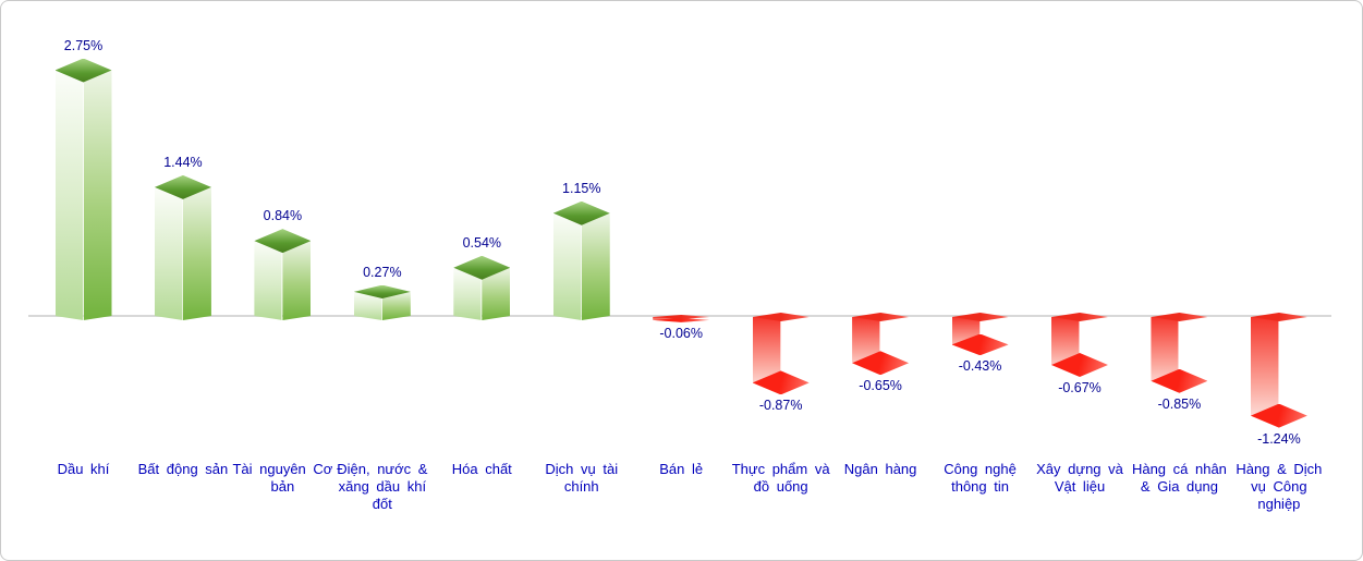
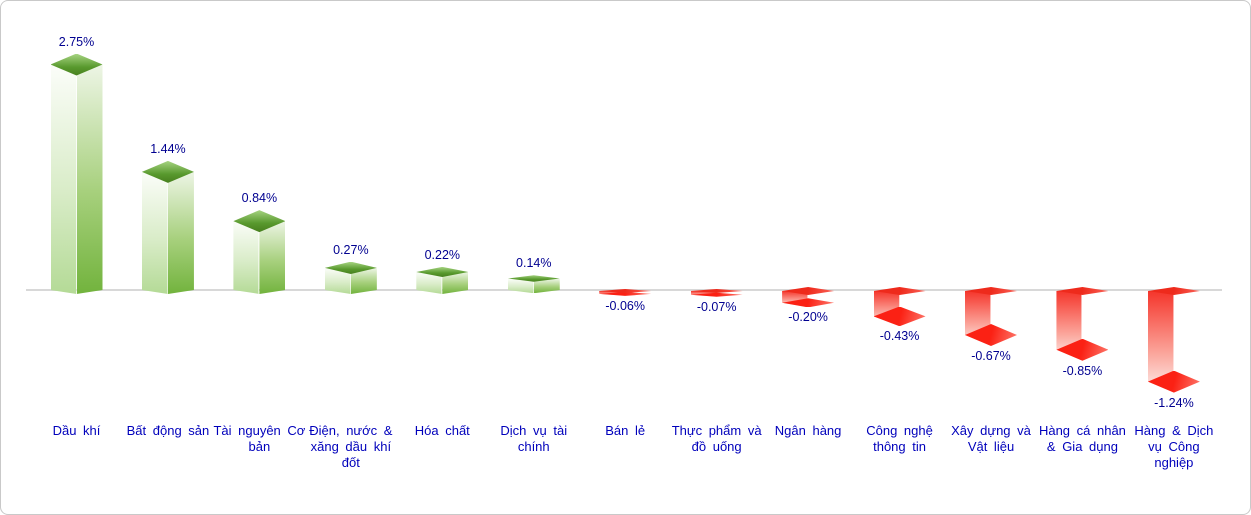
Hóa chất: 0.54% -> 0.22%
Dịch vụ tài chính: 1.15% -> 0.14%
Thực phẩm và đồ uống: -0.87% -> -0.07%
Ngân hàng: -0.65% -> -0.20%
